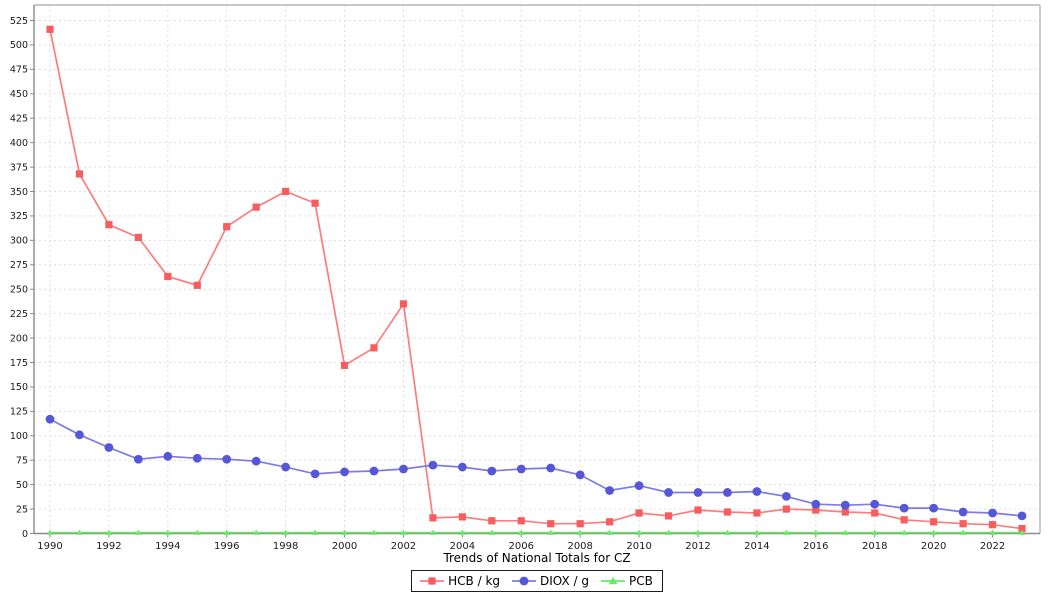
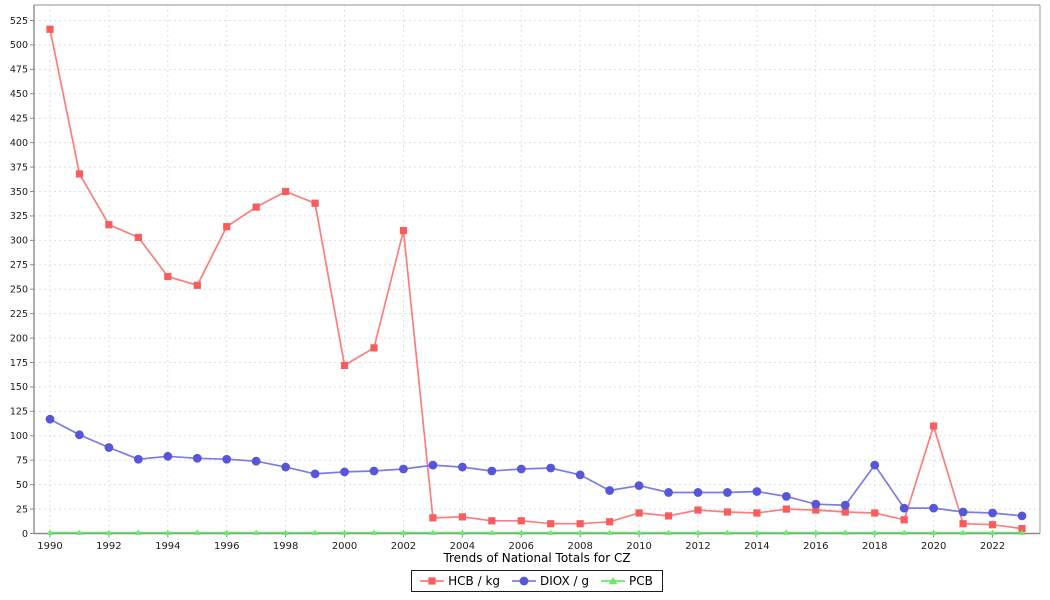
HCB / kg/2002: 240 -> 310
DIOX / g/2018: 30 -> 70
HCB / kg/2020: 10 -> 110
